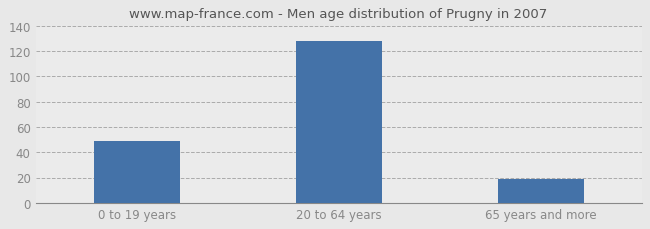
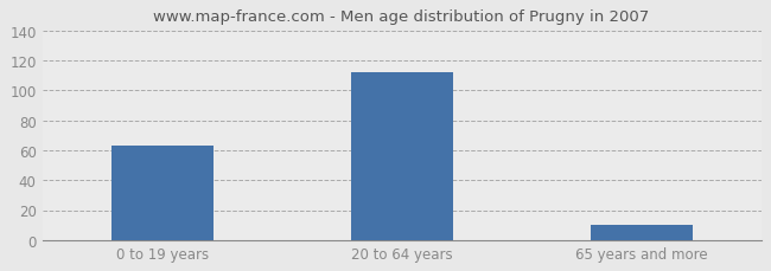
0 to 19 years: 49 -> 63
20 to 64 years: 128 -> 112
65 years and more: 19 -> 10
